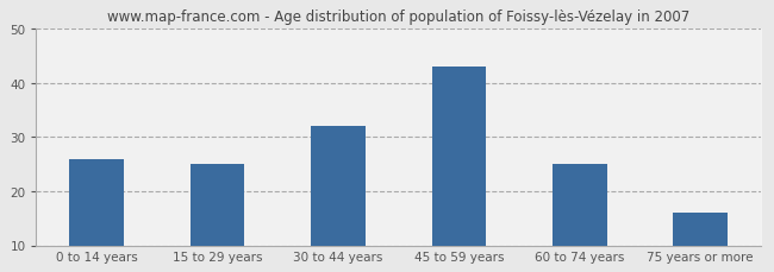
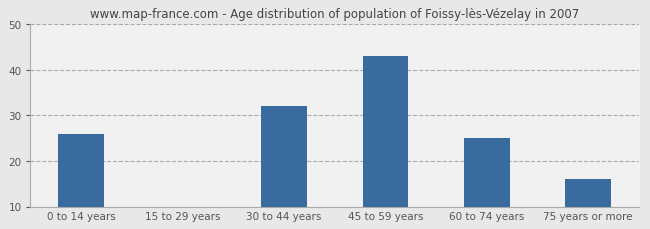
15 to 29 years: 25 -> 10
